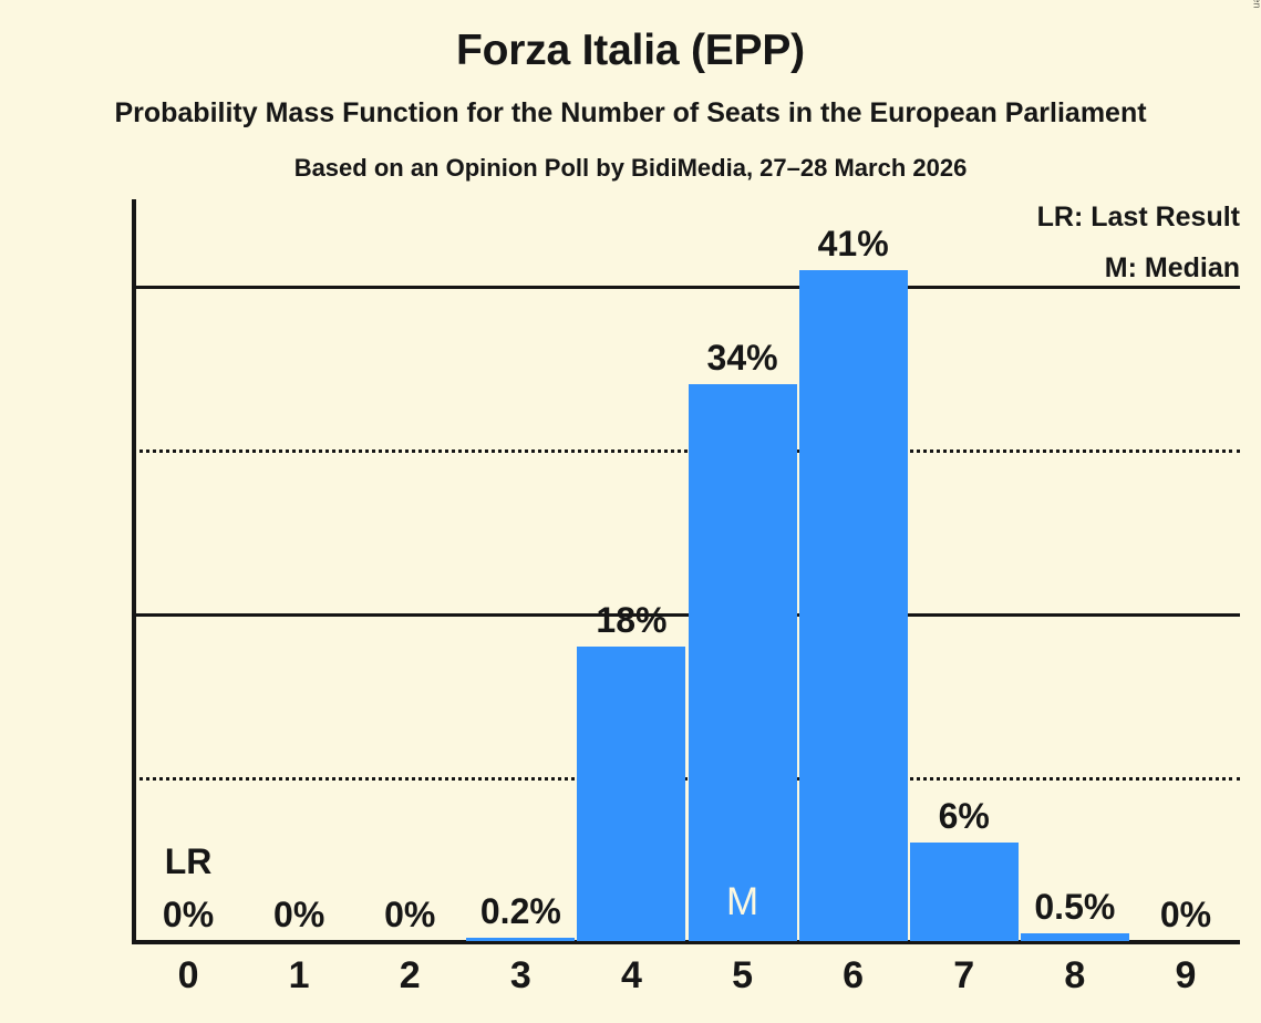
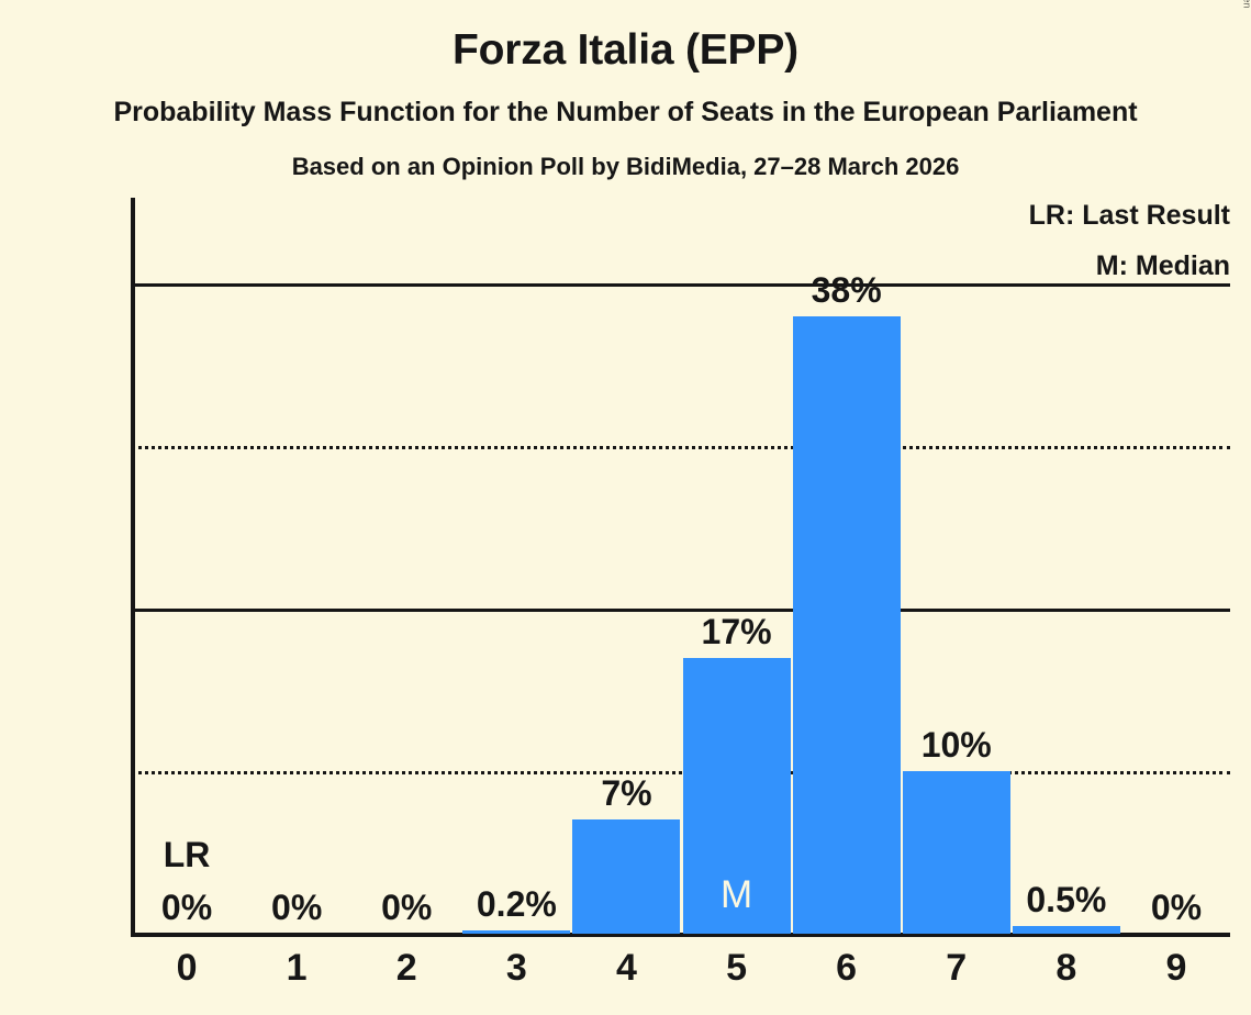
4: 18% -> 7%
5: 34% -> 17%
6: 41% -> 38%
7: 6% -> 10%
